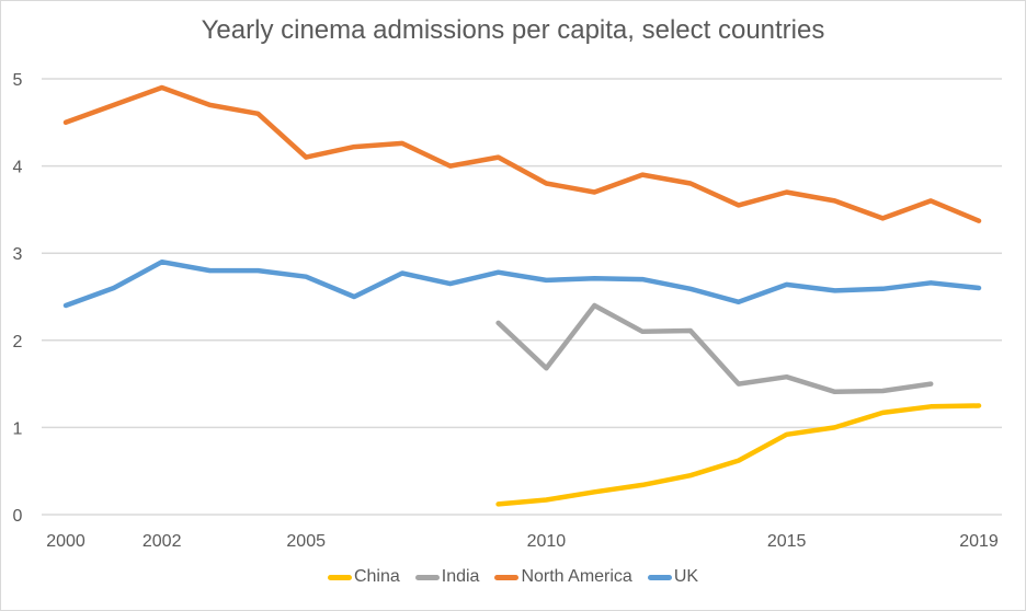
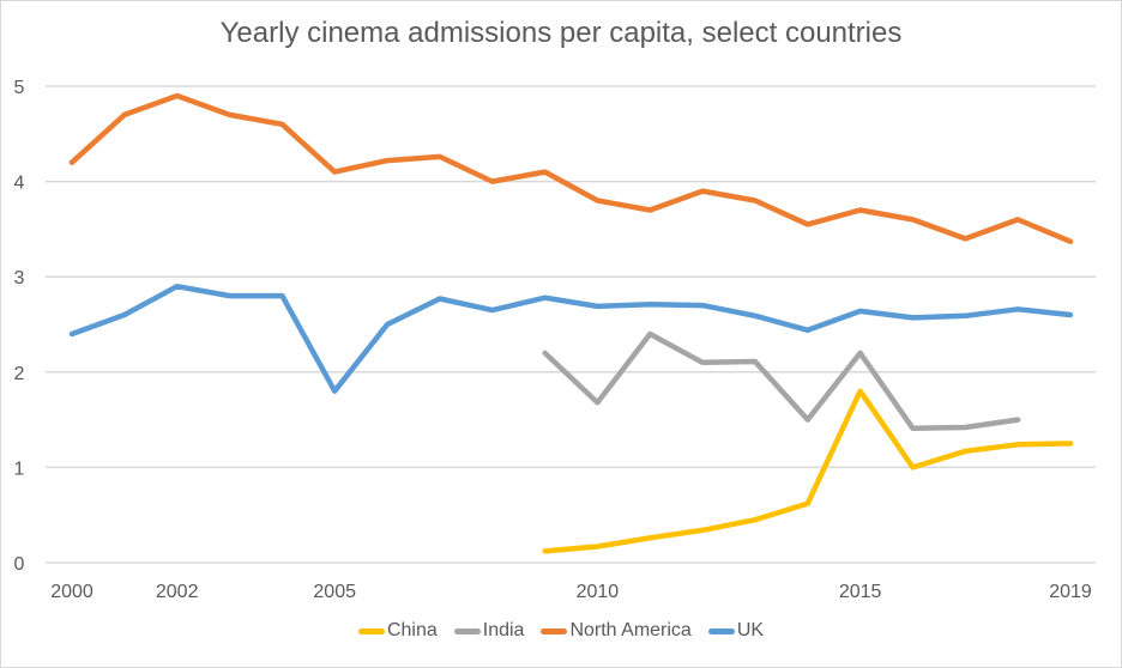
North America/2000: 4.5 -> 4.2
UK/2005: 2.7 -> 1.8
China/2015: 0.9 -> 1.8
India/2015: 1.6 -> 2.2
